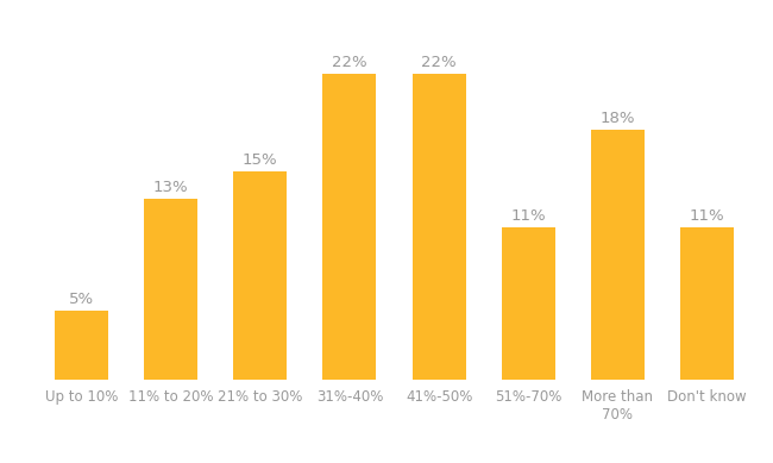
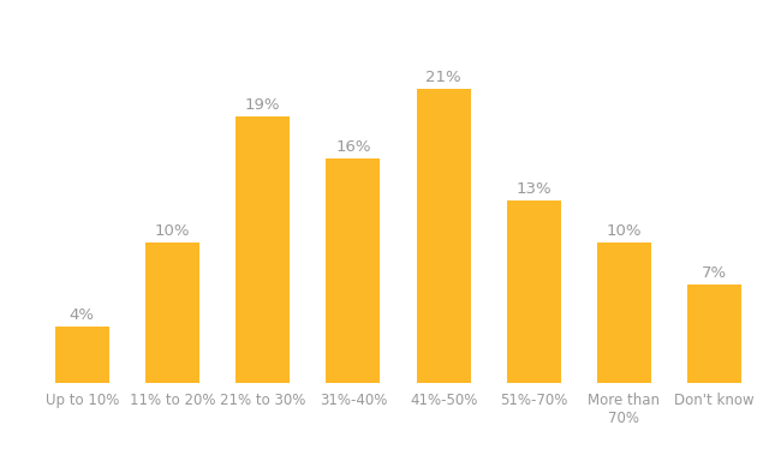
Up to 10%: 5% -> 4%
11% to 20%: 13% -> 10%
21% to 30%: 15% -> 19%
31%-40%: 22% -> 16%
41%-50%: 22% -> 21%
51%-70%: 11% -> 13%
More than 70%: 18% -> 10%
Don't know: 11% -> 7%
